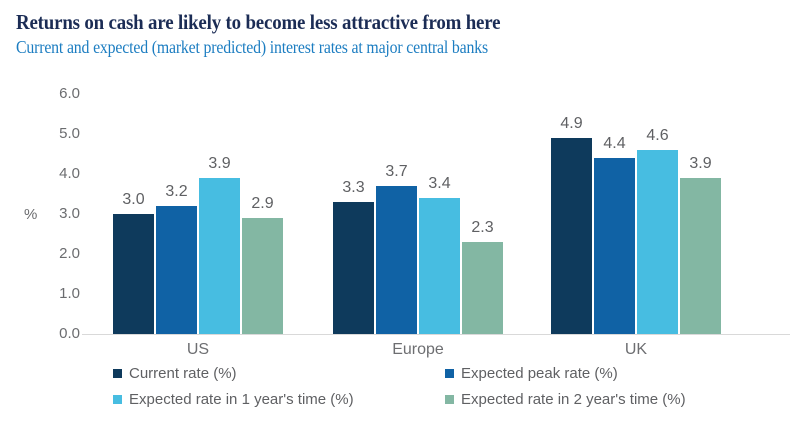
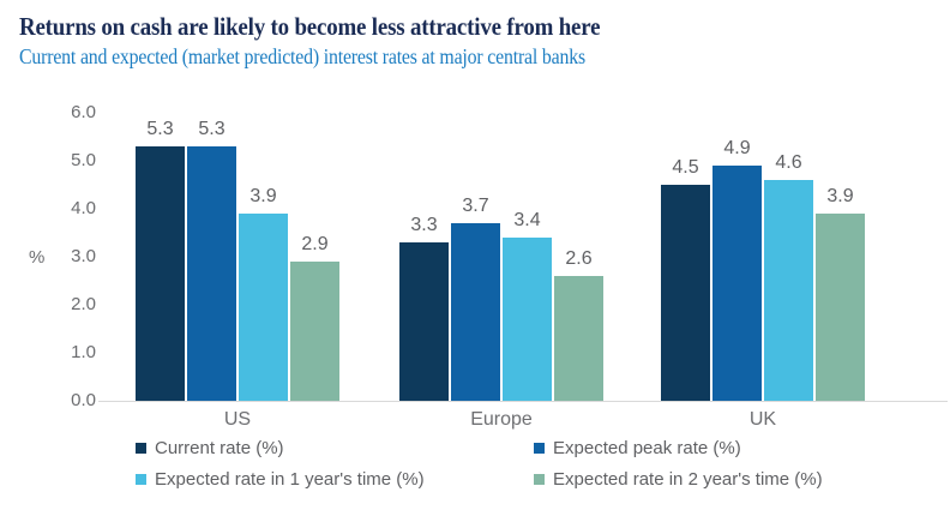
Current rate (%)/US: 3.0 -> 5.3
Expected peak rate (%)/US: 3.2 -> 5.3
Expected rate in 2 year's time (%)/Europe: 2.3 -> 2.6
Current rate (%)/UK: 4.9 -> 4.5
Expected peak rate (%)/UK: 4.4 -> 4.9
